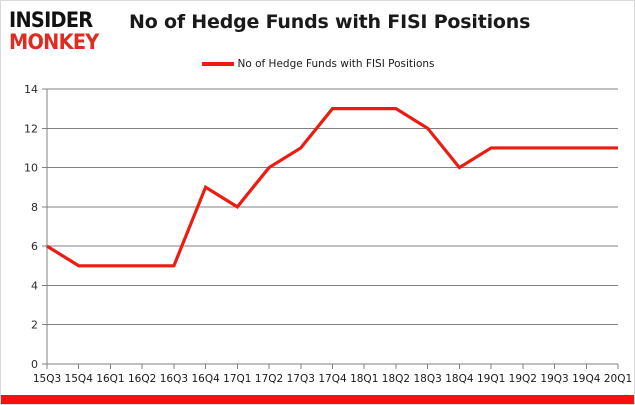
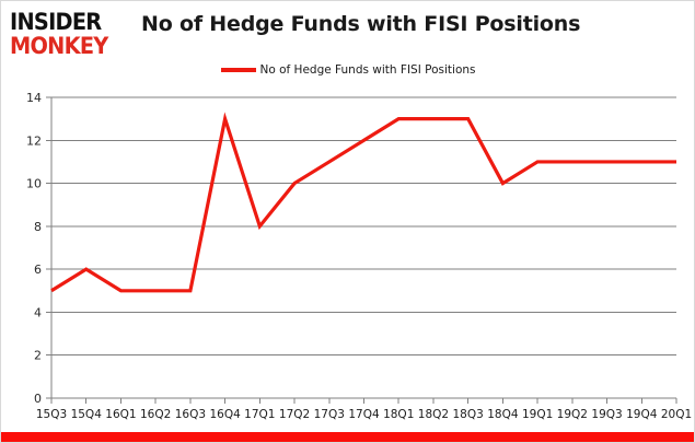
15Q3: 6 -> 5
15Q4: 5 -> 6
16Q4: 9 -> 13
17Q4: 13 -> 12
18Q3: 12 -> 13
